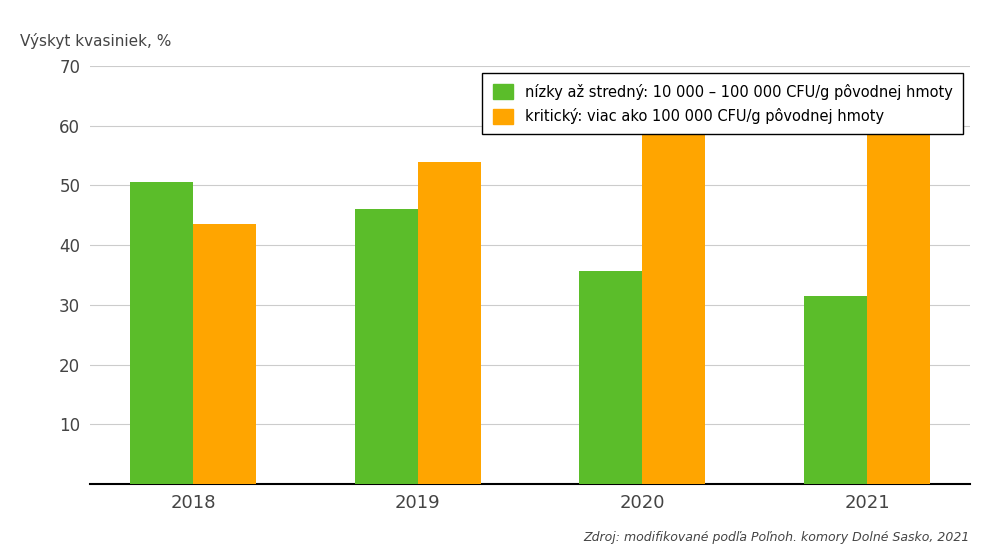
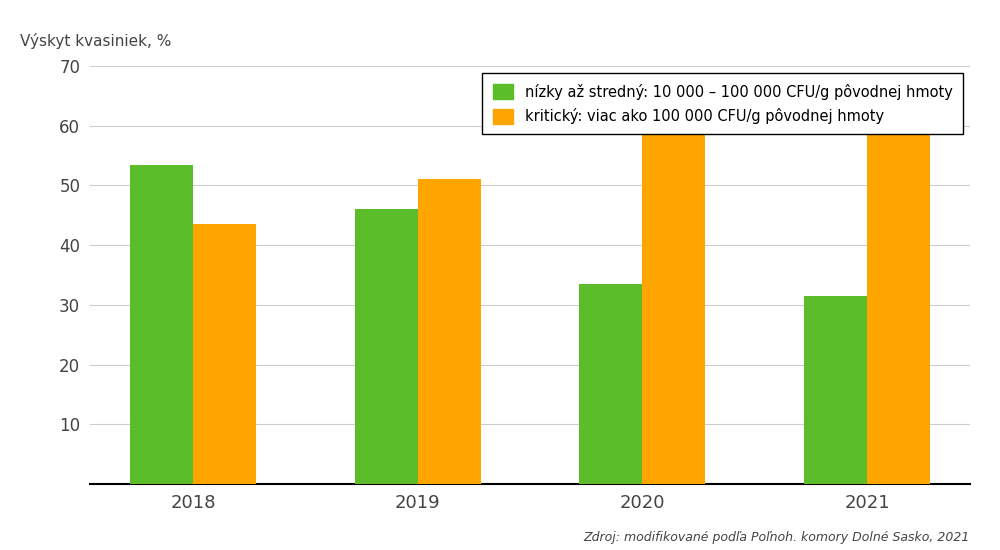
nízky až stredný: 10 000 – 100 000 CFU/g pôvodnej hmoty/2018: 50.6 -> 53.5
kritický: viac ako 100 000 CFU/g pôvodnej hmoty/2019: 54.0 -> 51.0
nízky až stredný: 10 000 – 100 000 CFU/g pôvodnej hmoty/2020: 35.6 -> 33.5
